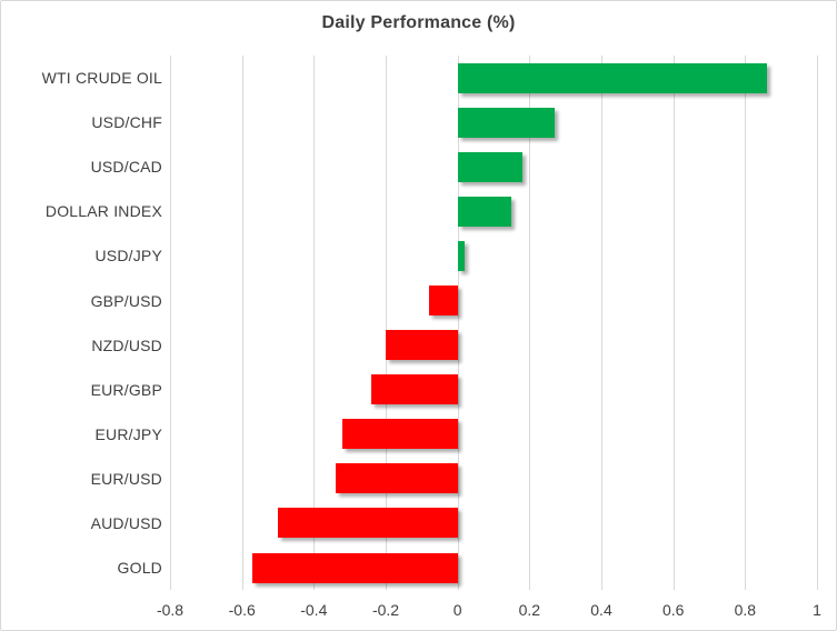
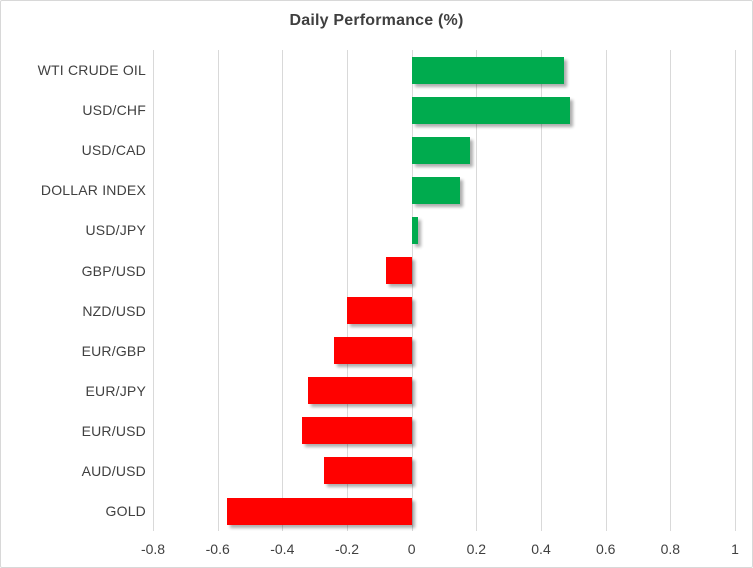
WTI CRUDE OIL: 0.86 -> 0.47
USD/CHF: 0.27 -> 0.49
AUD/USD: -0.50 -> -0.27
